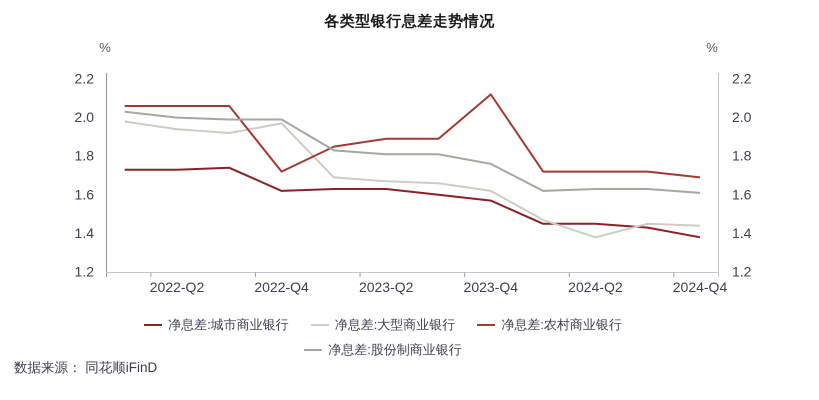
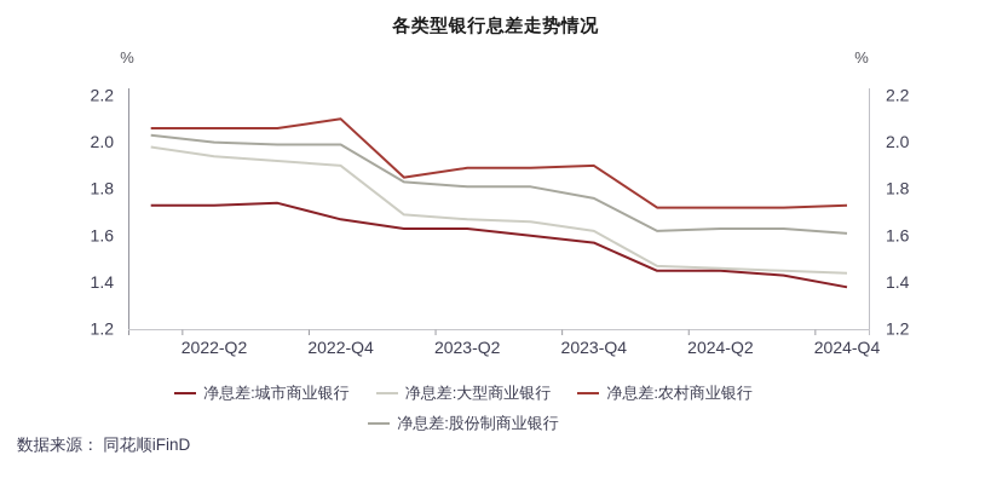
净息差:城市商业银行/2022-Q4: 1.62 -> 1.67
净息差:大型商业银行/2022-Q4: 1.97 -> 1.90
净息差:农村商业银行/2022-Q4: 1.72 -> 2.10
净息差:农村商业银行/2023-Q4: 2.12 -> 1.90
净息差:大型商业银行/2024-Q2: 1.38 -> 1.46
净息差:农村商业银行/2024-Q4: 1.69 -> 1.73
